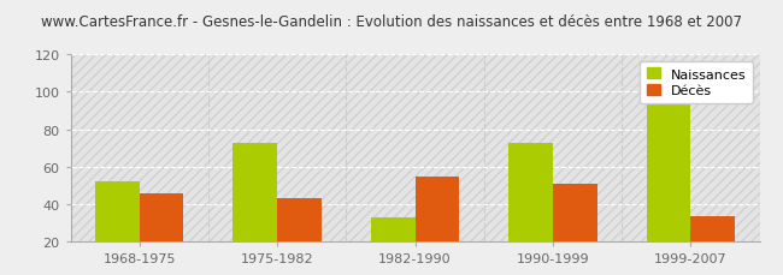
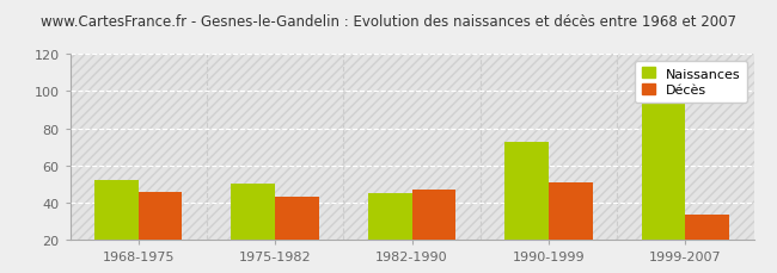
Naissances/1975-1982: 73 -> 50
Naissances/1982-1990: 33 -> 45
Décès/1982-1990: 55 -> 47
